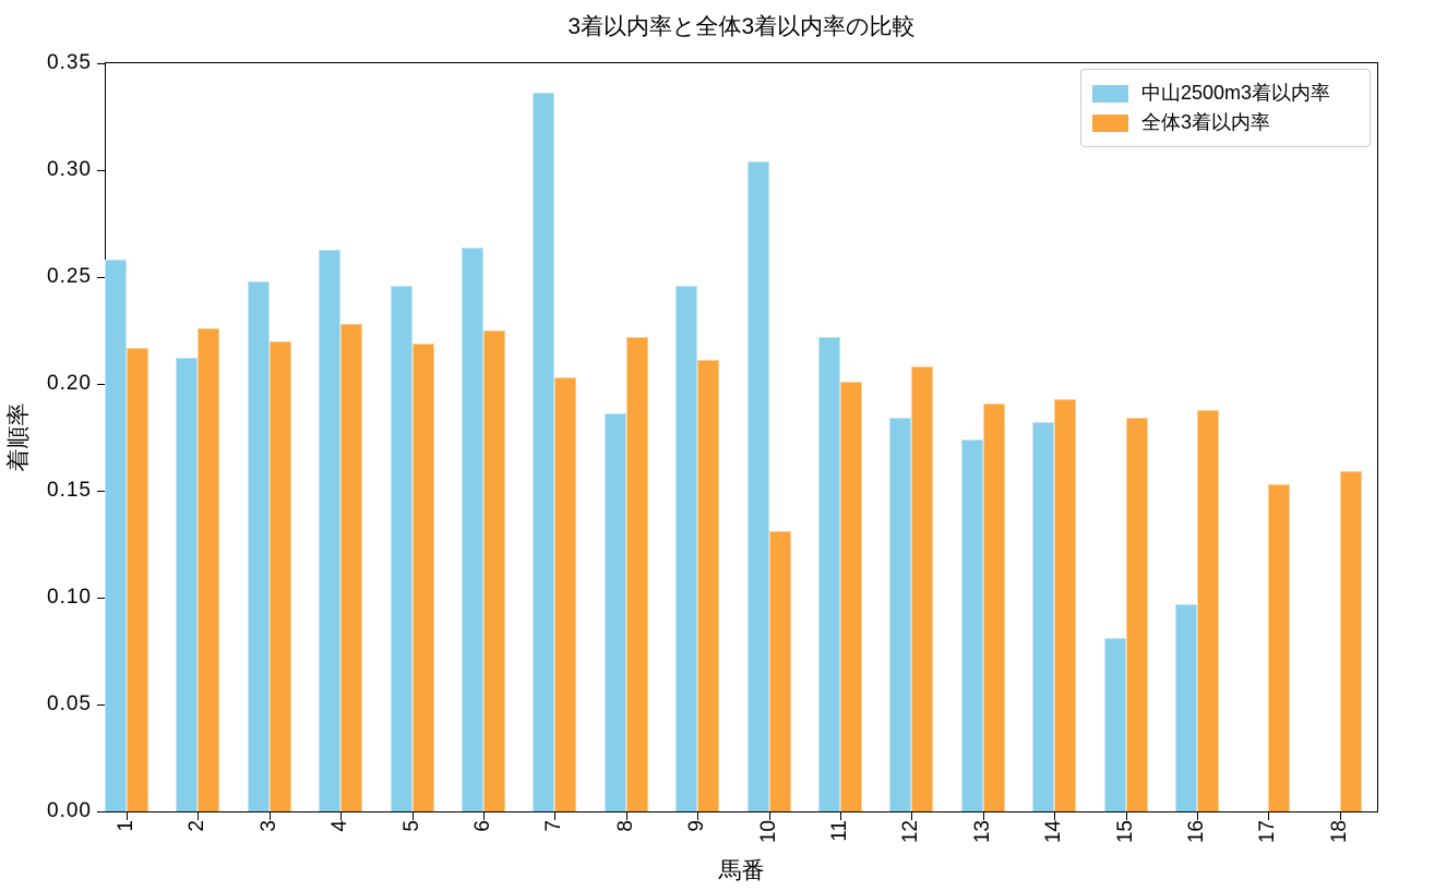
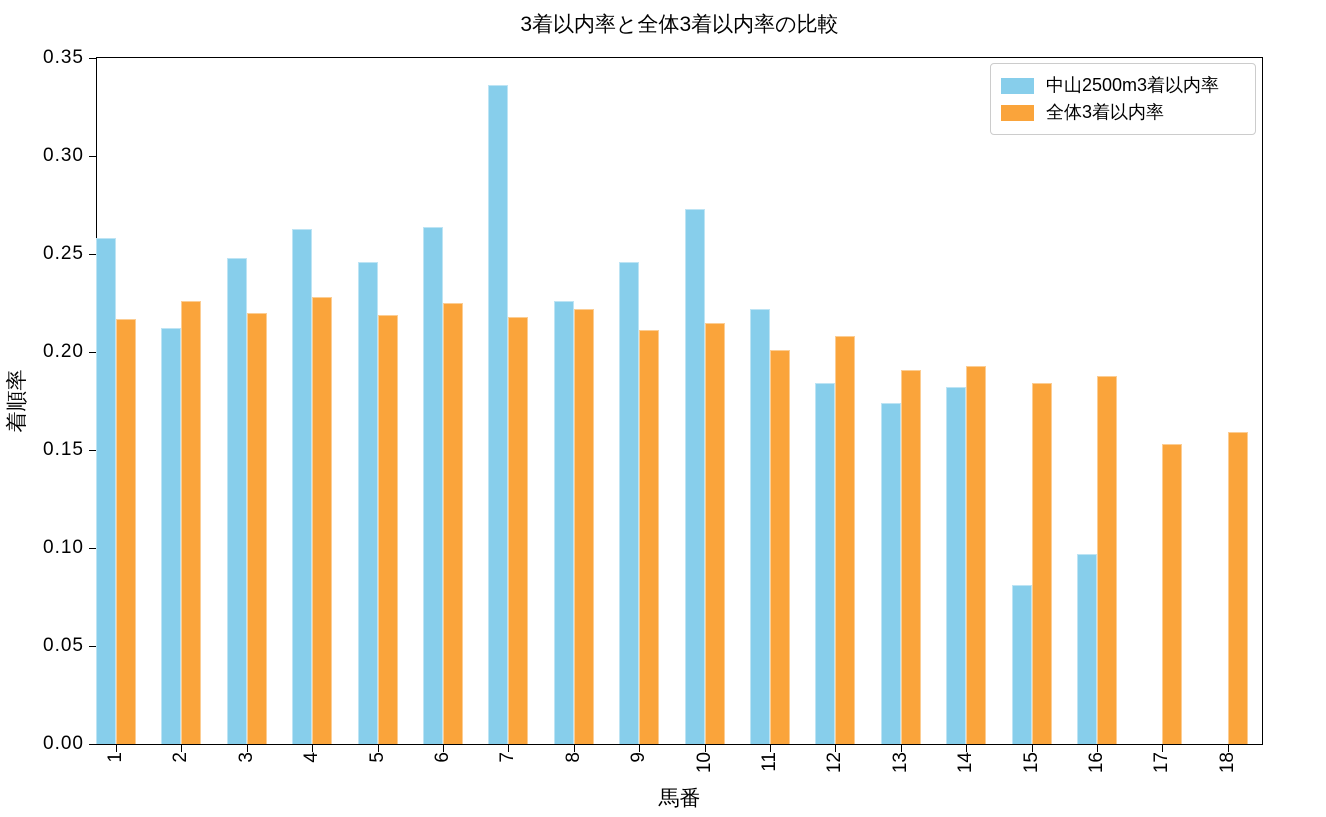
全体3着以内率/7: 0.203 -> 0.218
中山2500m3着以内率/8: 0.186 -> 0.226
中山2500m3着以内率/10: 0.304 -> 0.273
全体3着以内率/10: 0.131 -> 0.215
